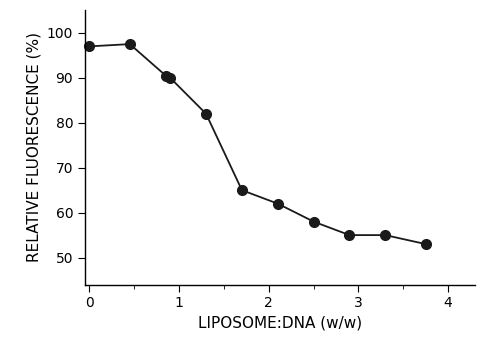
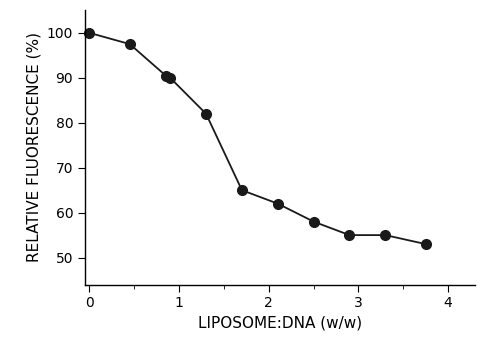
0: 97.0 -> 100.0
